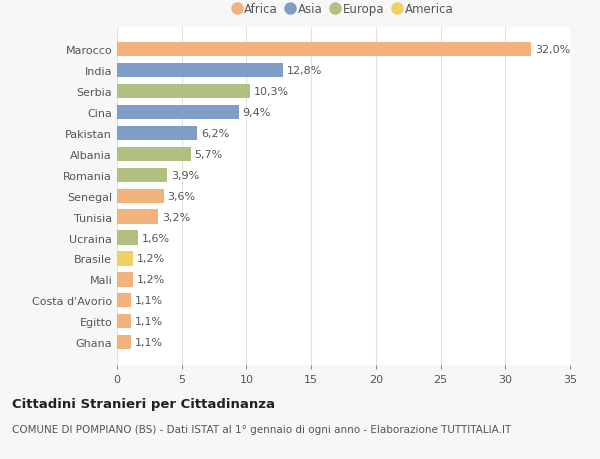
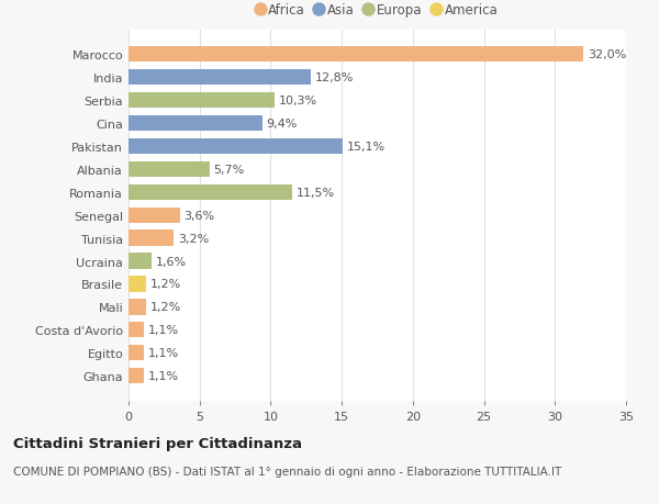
Pakistan: 6,2% -> 15,1%
Romania: 3,9% -> 11,5%
